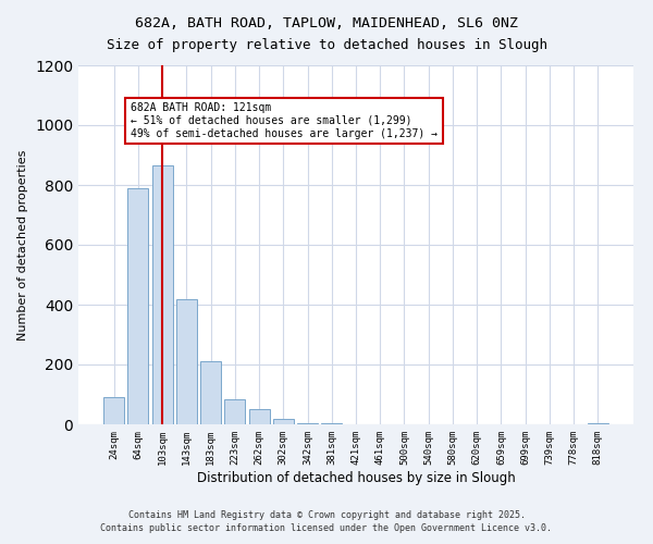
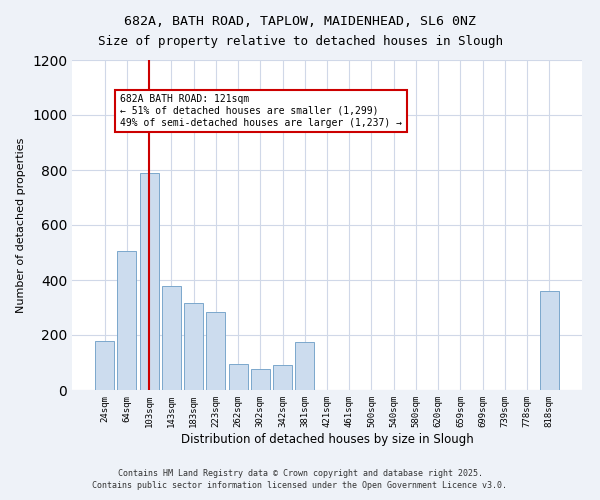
24sqm: 90 -> 180
64sqm: 790 -> 505
103sqm: 865 -> 790
143sqm: 420 -> 380
183sqm: 210 -> 315
223sqm: 85 -> 285
262sqm: 50 -> 95
302sqm: 20 -> 75
342sqm: 5 -> 90
381sqm: 5 -> 175
818sqm: 5 -> 360
